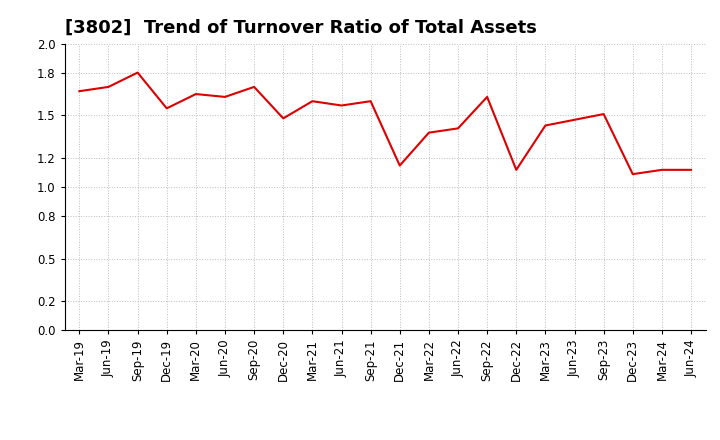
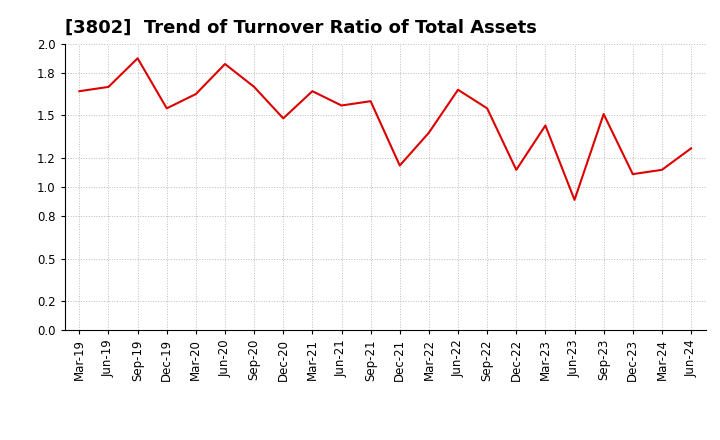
Sep-19: 1.80 -> 1.90
Jun-20: 1.63 -> 1.86
Mar-21: 1.60 -> 1.67
Jun-22: 1.41 -> 1.68
Sep-22: 1.63 -> 1.55
Jun-23: 1.47 -> 0.91
Jun-24: 1.12 -> 1.27
